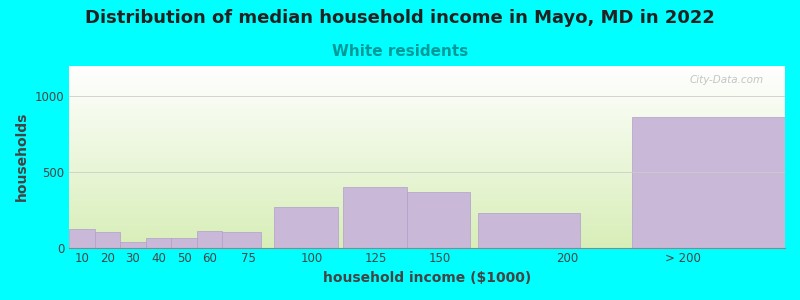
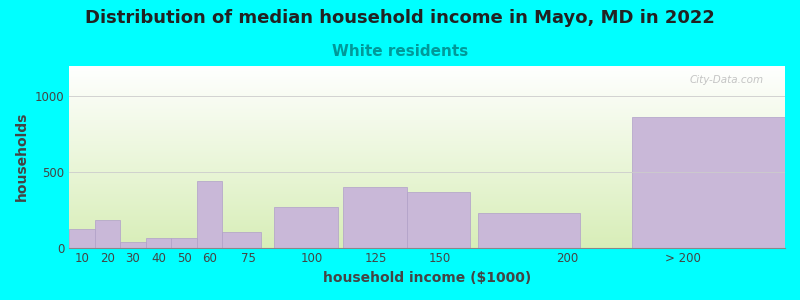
20: 100 -> 180
60: 110 -> 440
